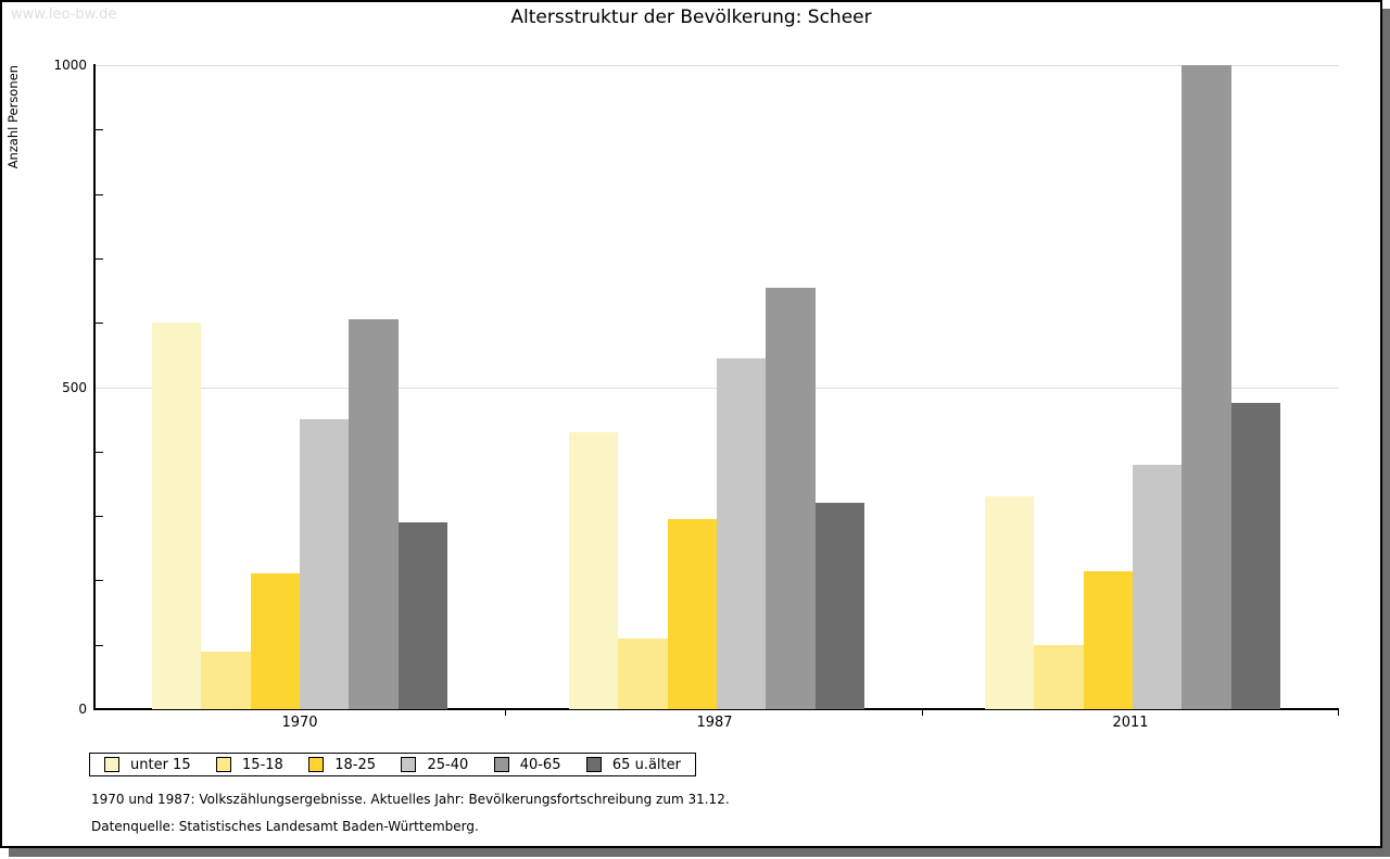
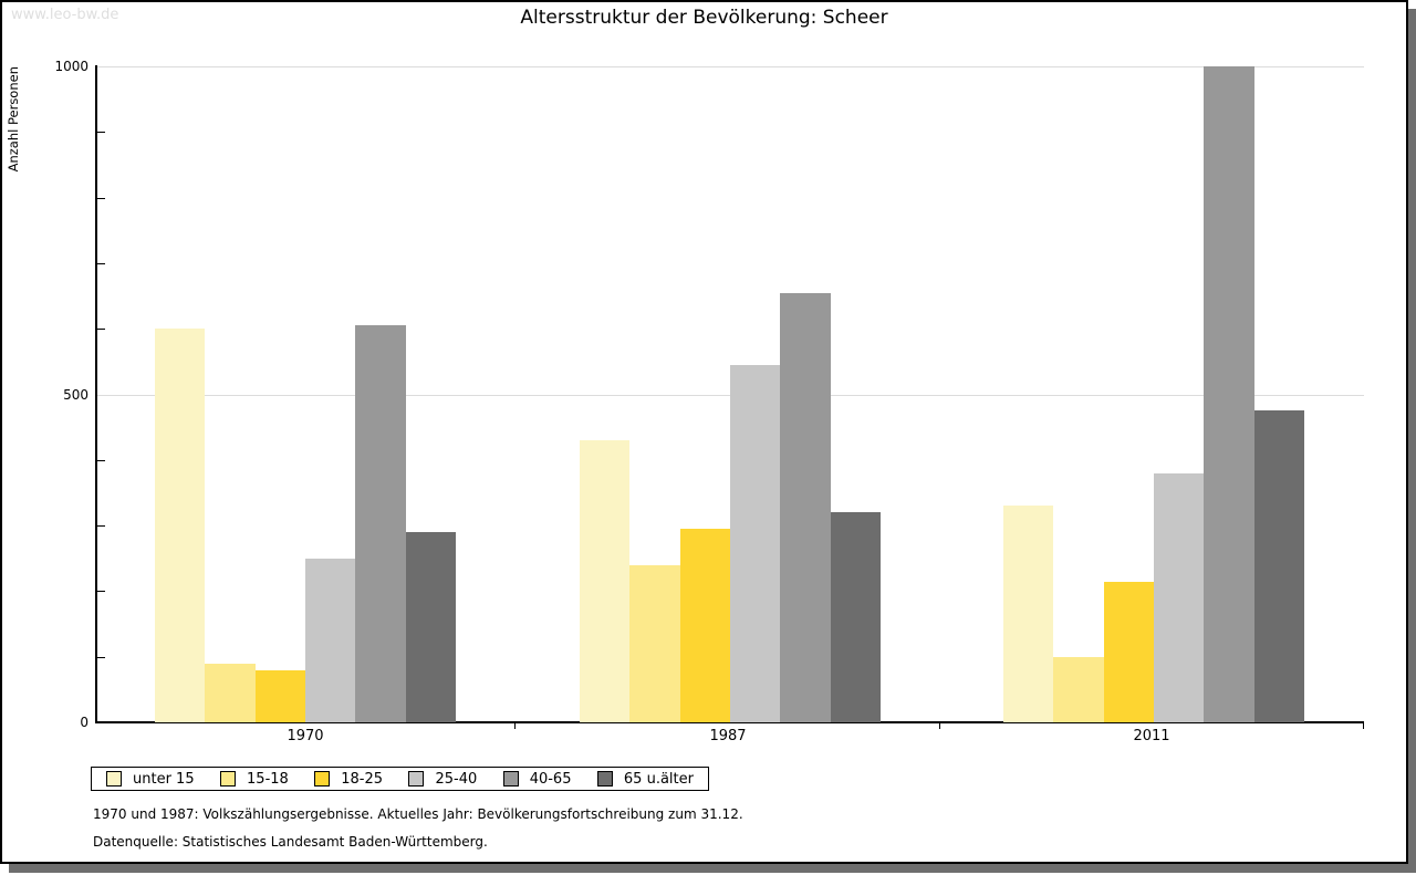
18-25/1970: 210 -> 80
25-40/1970: 450 -> 250
15-18/1987: 110 -> 240
